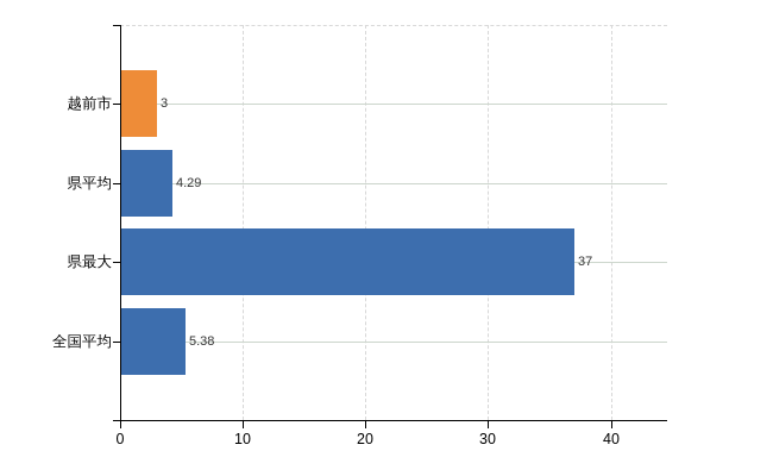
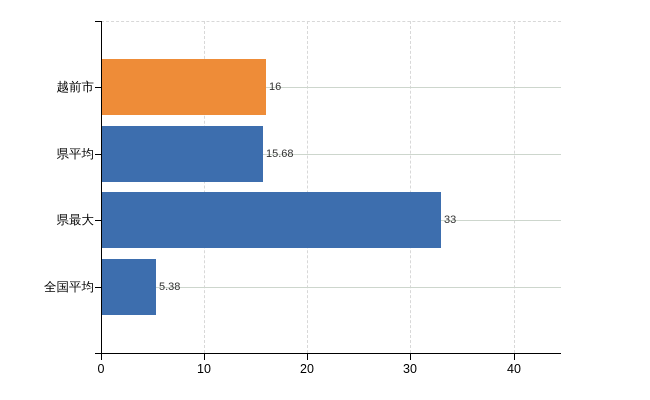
越前市: 3 -> 16
県平均: 4.29 -> 15.68
県最大: 37 -> 33
